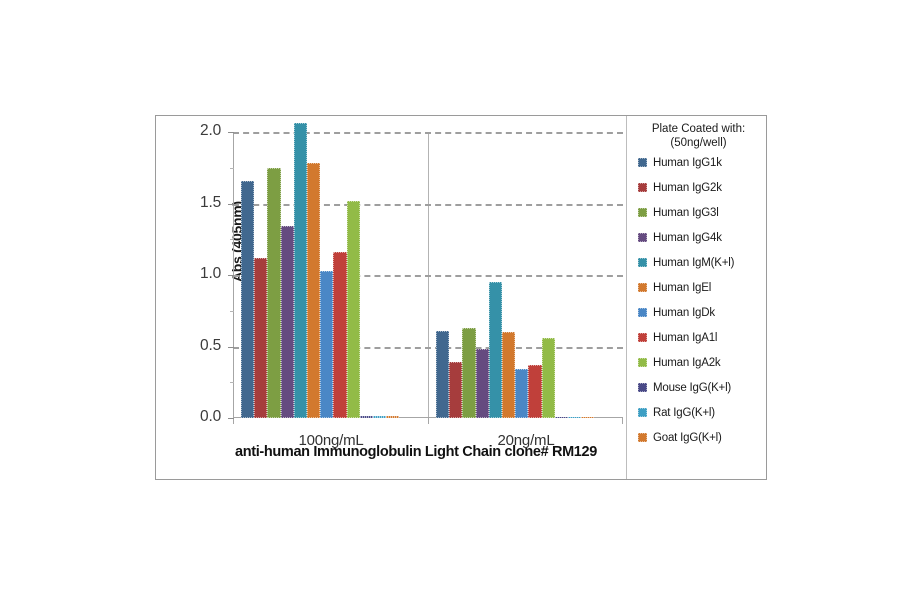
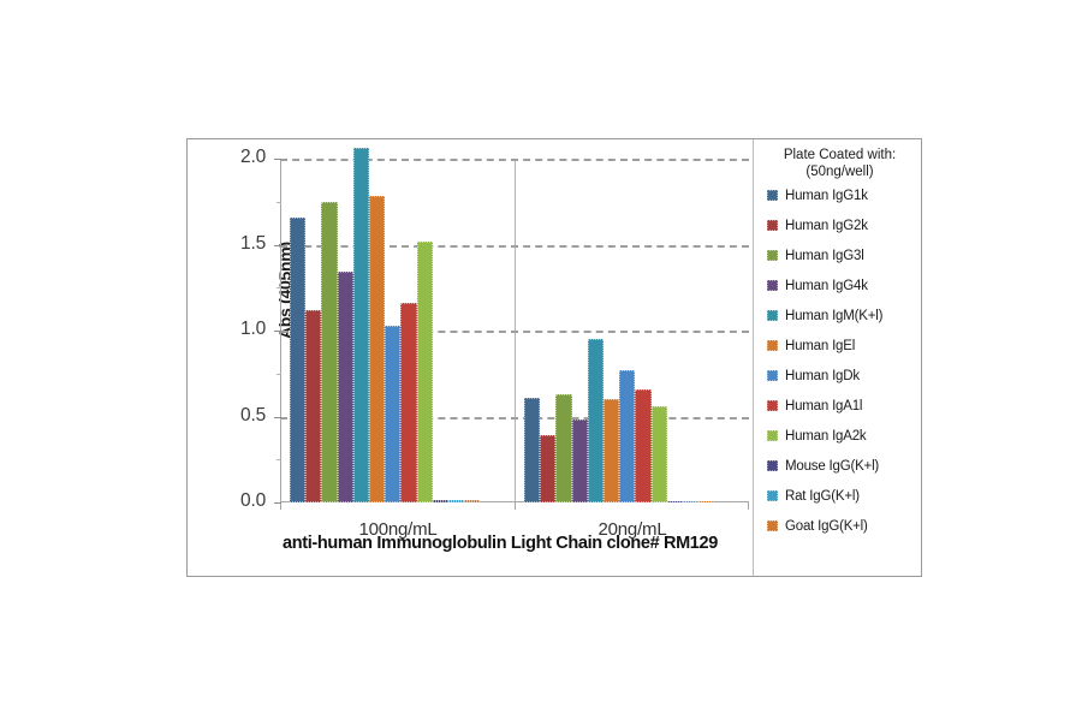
Human IgDk/20ng/mL: 0.34 -> 0.77
Human IgA1l/20ng/mL: 0.37 -> 0.66
